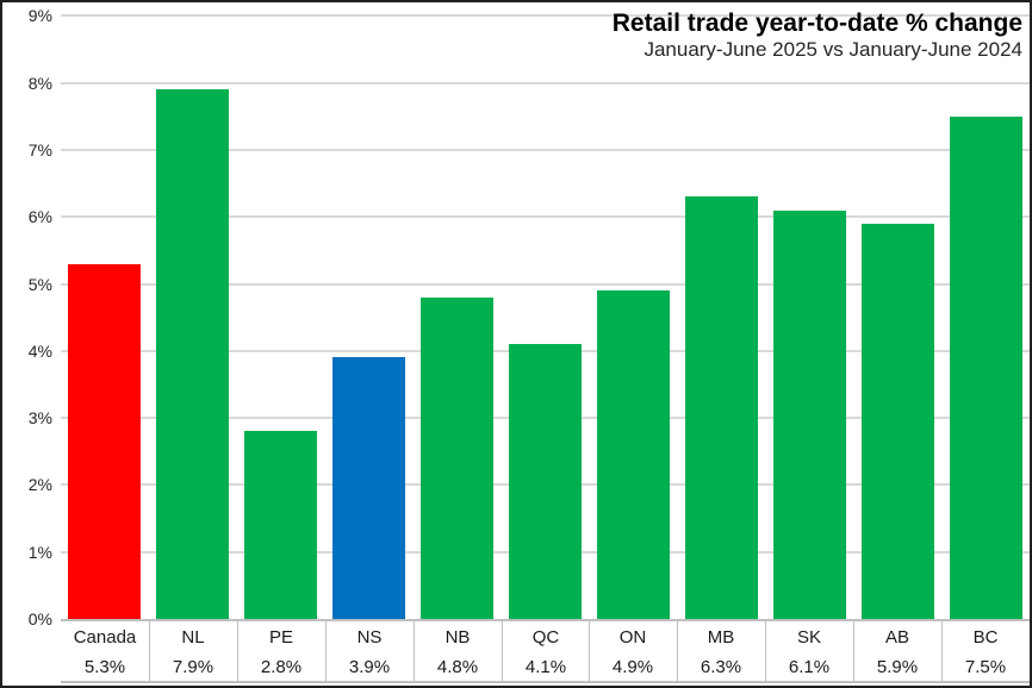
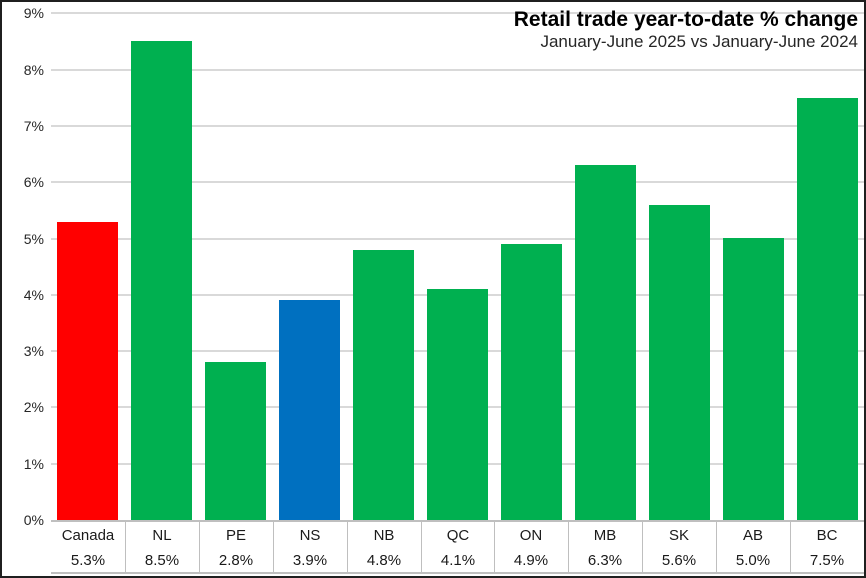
NL: 7.9% -> 8.5%
SK: 6.1% -> 5.6%
AB: 5.9% -> 5.0%
